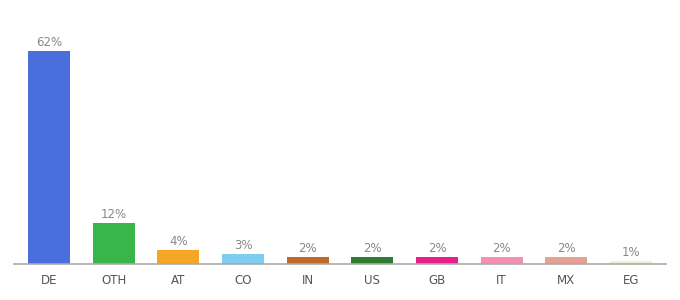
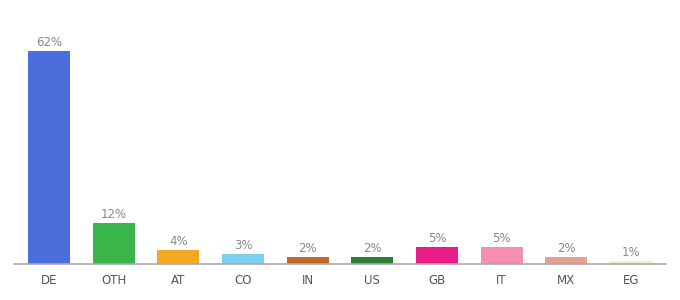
GB: 2% -> 5%
IT: 2% -> 5%
